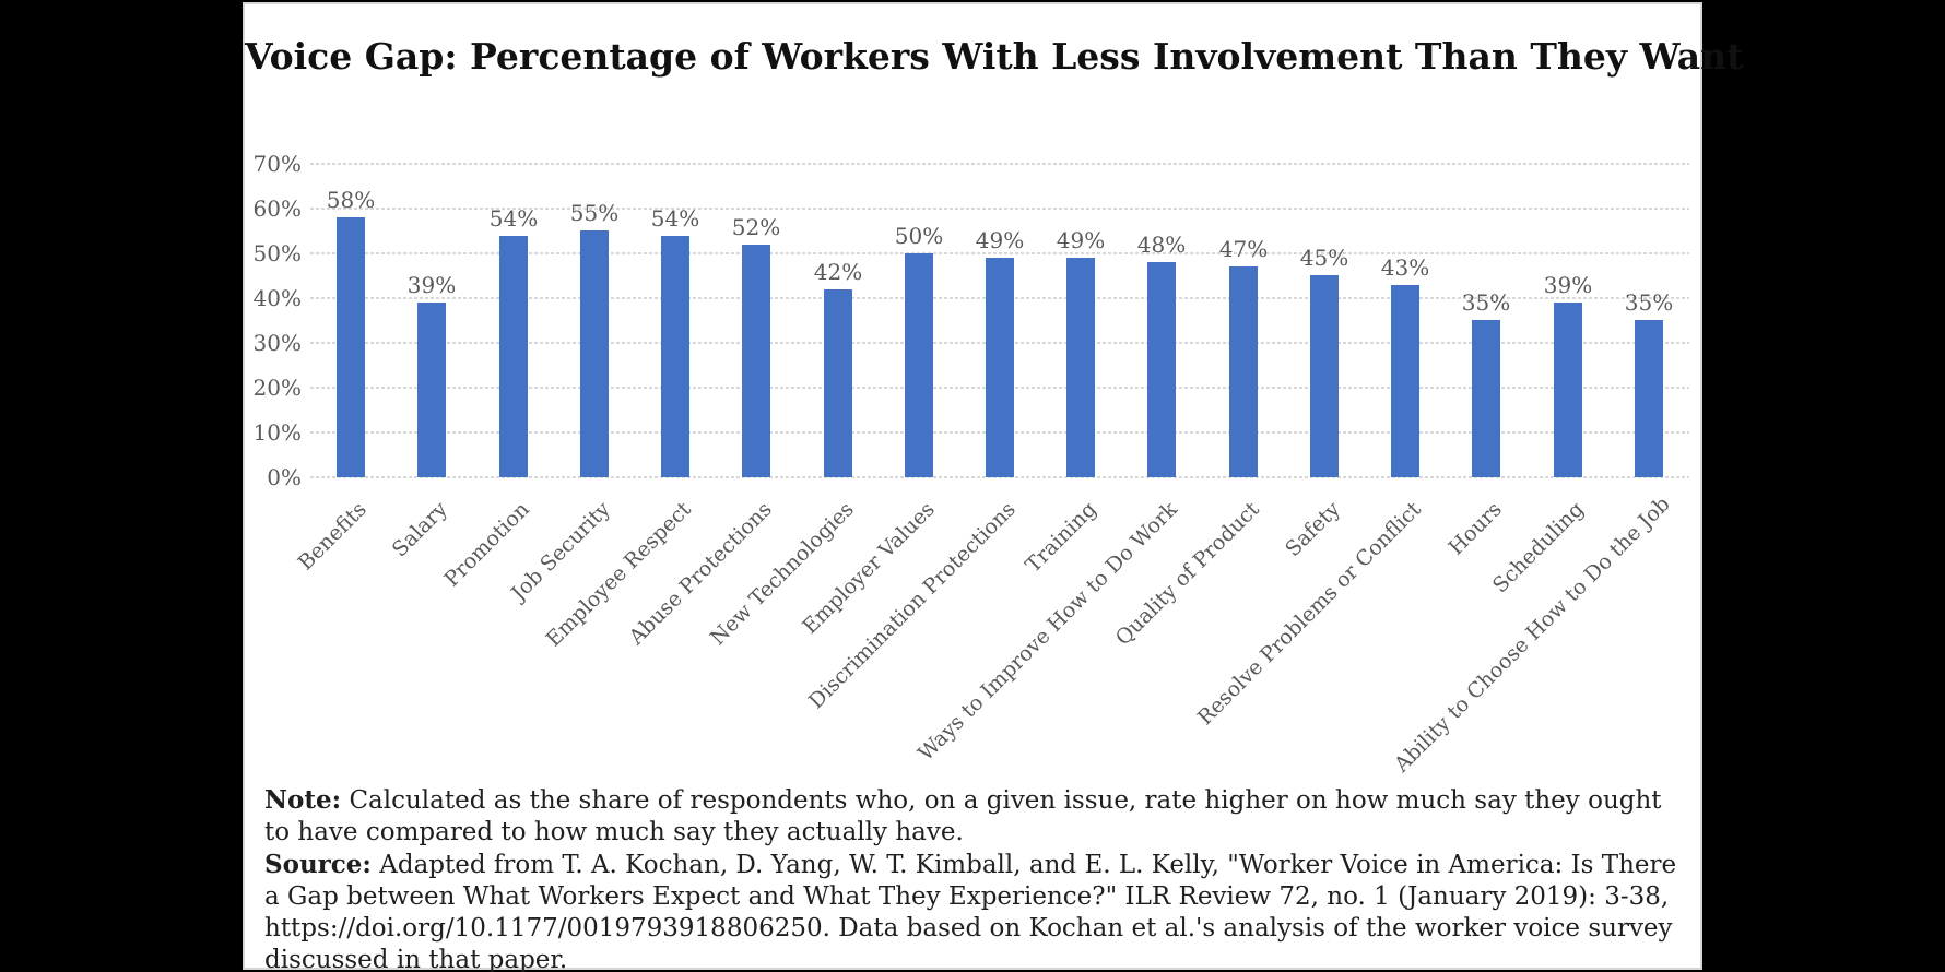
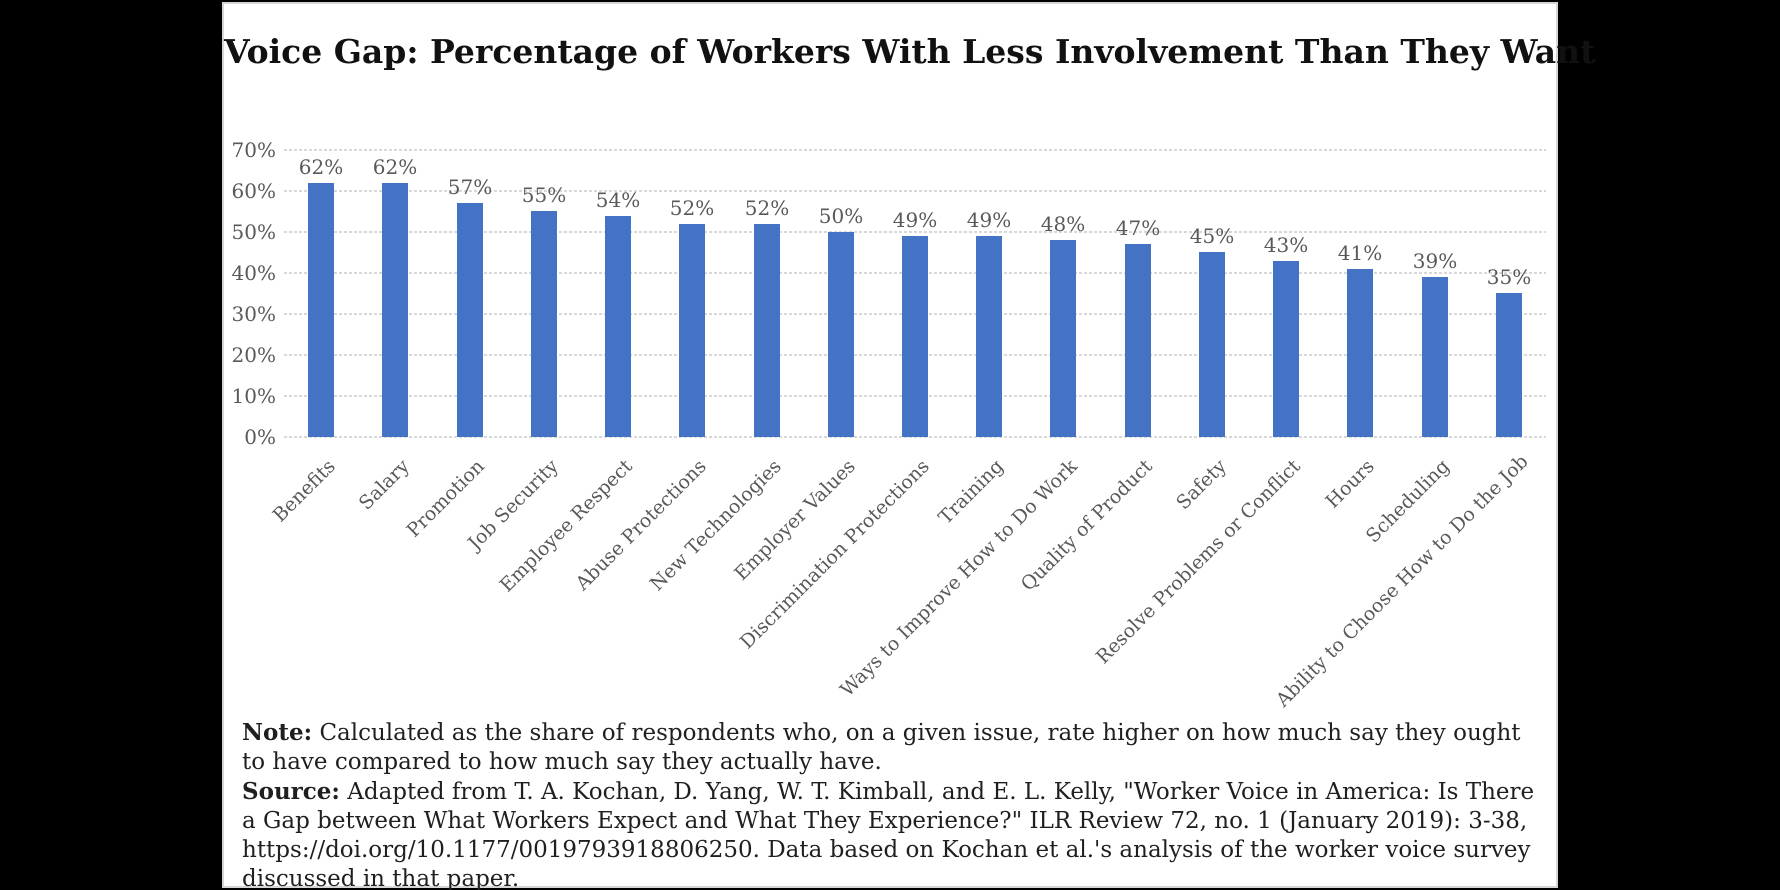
Benefits: 58% -> 62%
Salary: 39% -> 62%
Promotion: 54% -> 57%
New Technologies: 42% -> 52%
Hours: 35% -> 41%
